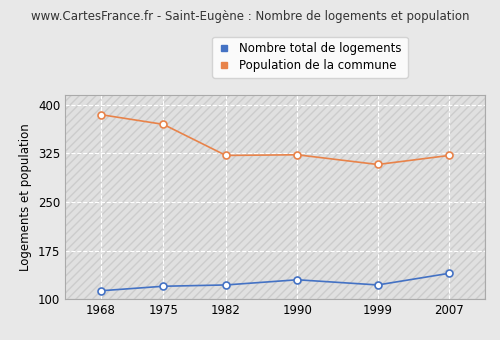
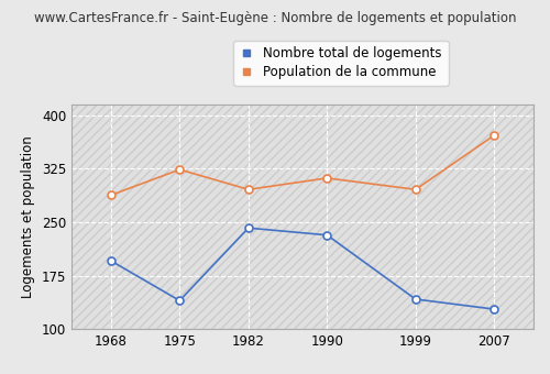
Nombre total de logements/1968: 113 -> 196
Population de la commune/1968: 385 -> 288
Nombre total de logements/1975: 120 -> 140
Population de la commune/1975: 370 -> 324
Nombre total de logements/1982: 122 -> 242
Population de la commune/1982: 322 -> 296
Nombre total de logements/1990: 130 -> 232
Population de la commune/1990: 323 -> 312
Nombre total de logements/1999: 122 -> 142
Population de la commune/1999: 308 -> 296
Nombre total de logements/2007: 140 -> 128
Population de la commune/2007: 322 -> 372
